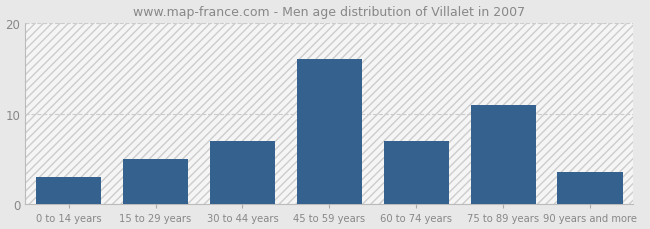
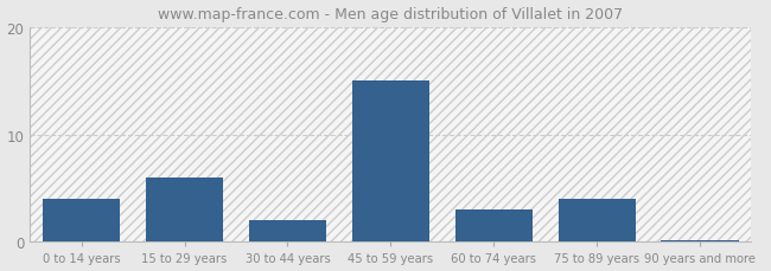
0 to 14 years: 3.0 -> 4.0
15 to 29 years: 5.0 -> 6.0
30 to 44 years: 7.0 -> 2.0
45 to 59 years: 16.0 -> 15.0
60 to 74 years: 7.0 -> 3.0
75 to 89 years: 11.0 -> 4.0
90 years and more: 3.6 -> 0.2
